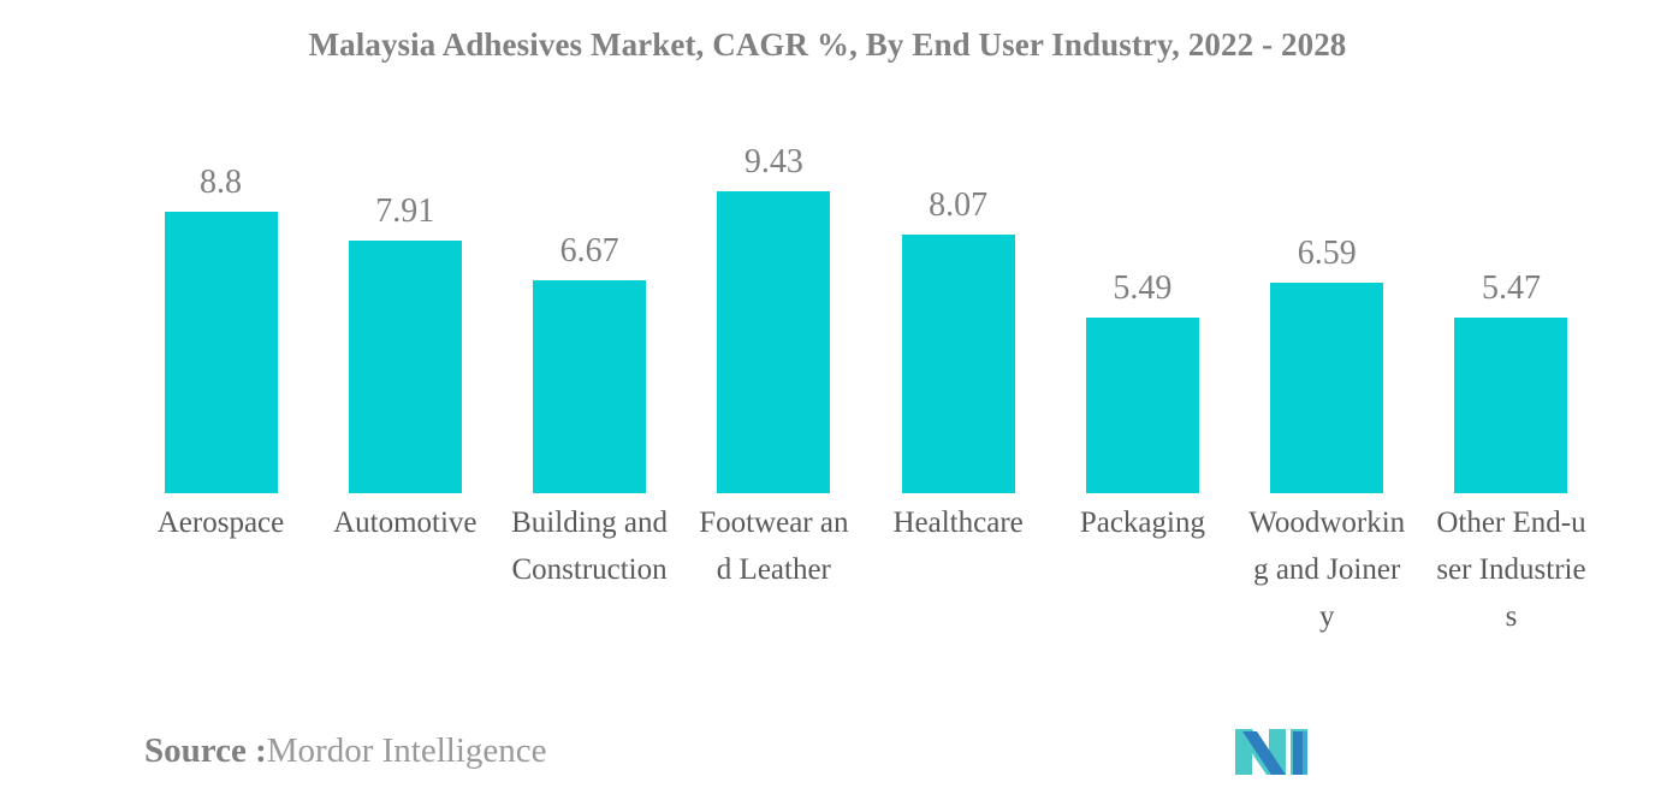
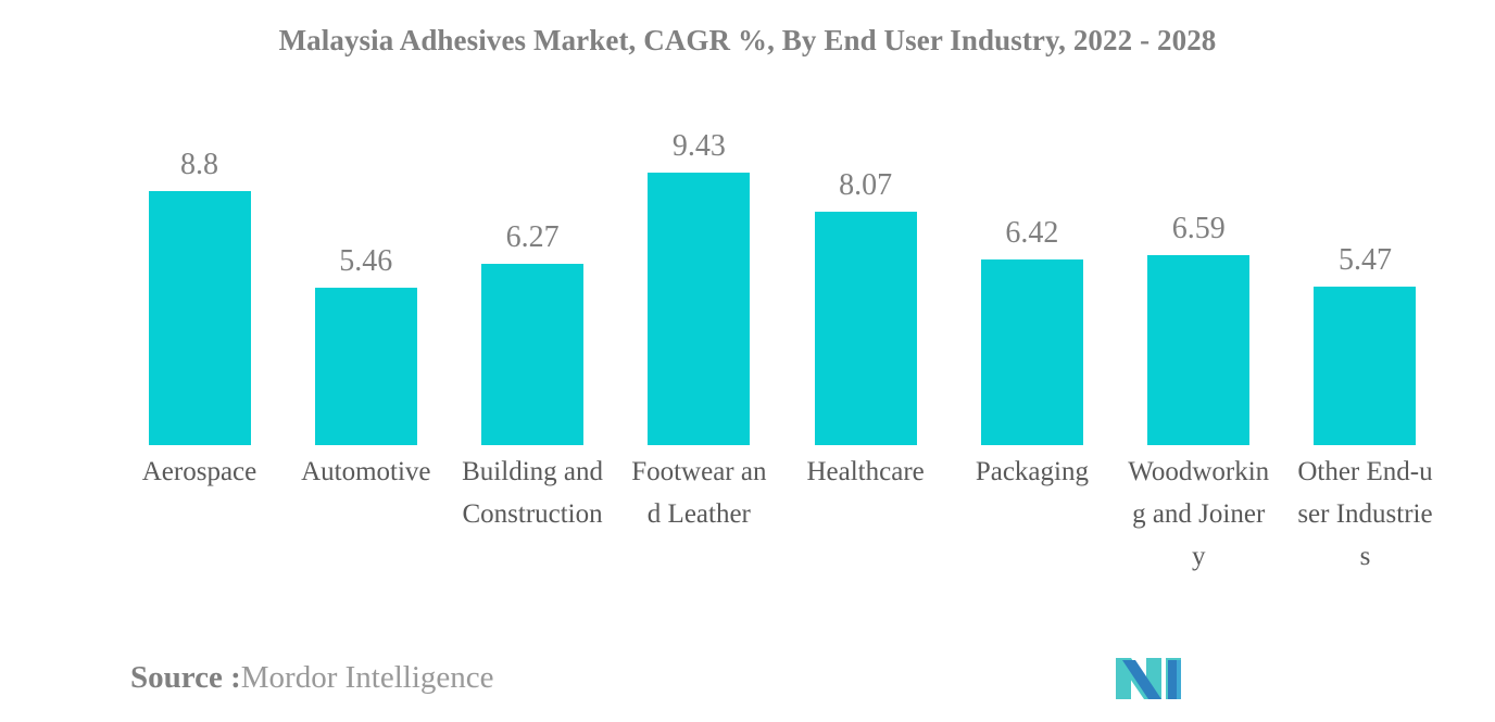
Automotive: 7.91 -> 5.46
Building and Construction: 6.67 -> 6.27
Packaging: 5.49 -> 6.42
